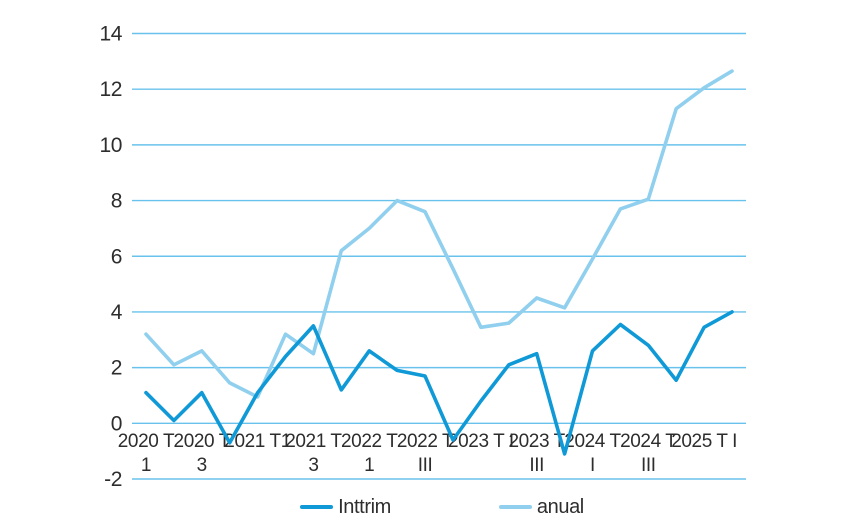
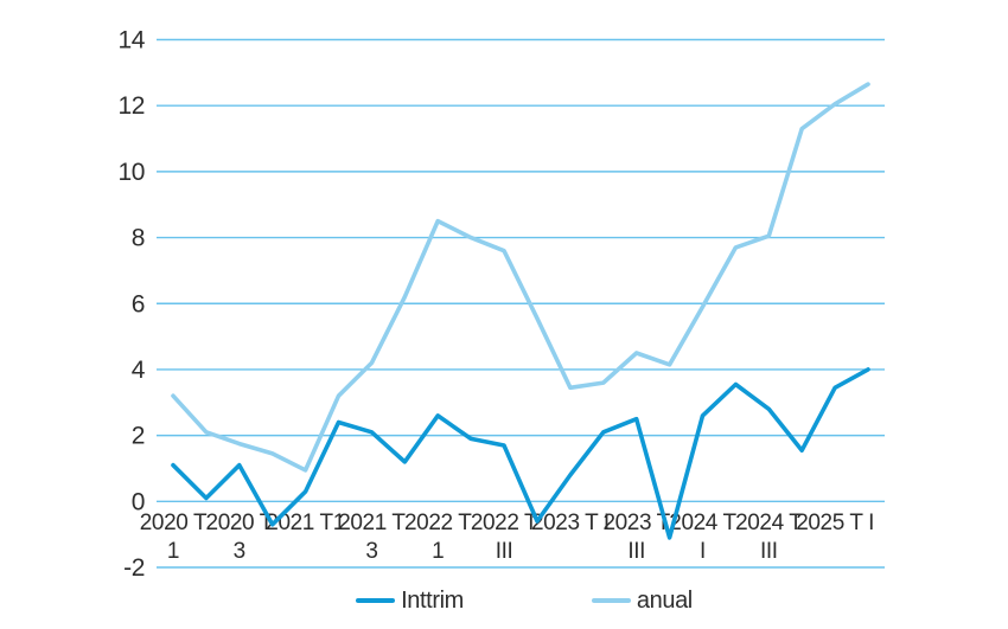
anual/2020 T3: 2.6 -> 1.8
Inttrim/2021 T1: 1.1 -> 0.3
Inttrim/2021 T3: 3.5 -> 2.1
anual/2021 T3: 2.5 -> 4.2
anual/2022 T1: 7.0 -> 8.5
